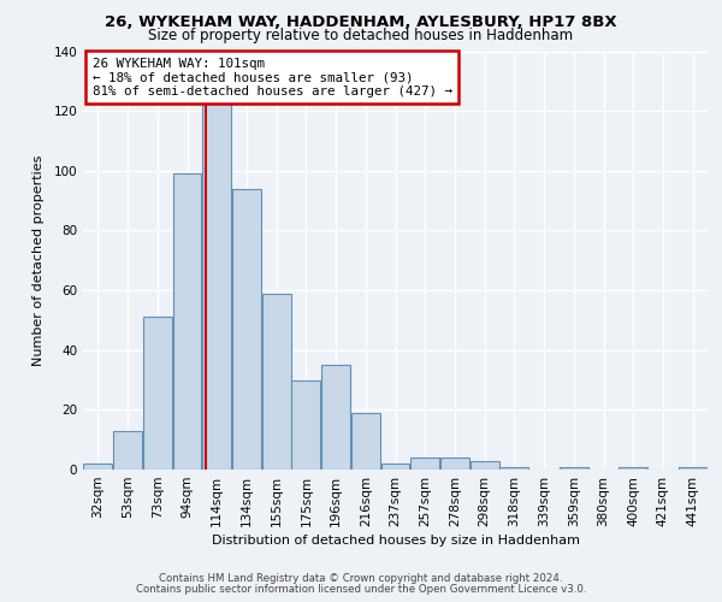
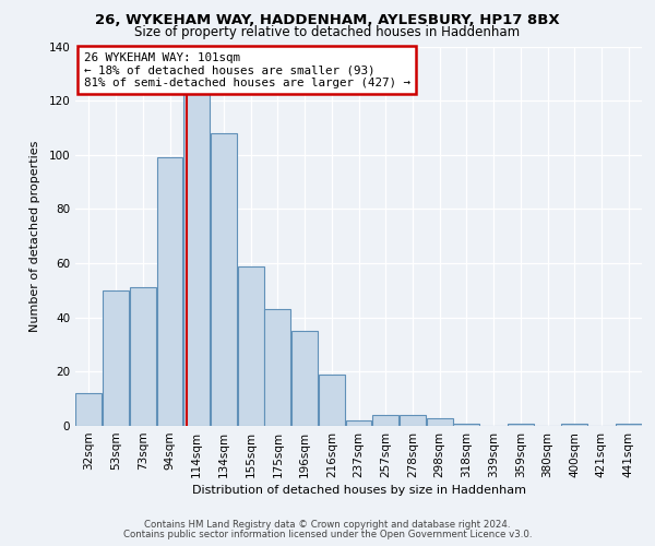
32sqm: 2 -> 12
53sqm: 13 -> 50
134sqm: 94 -> 108
175sqm: 30 -> 43
